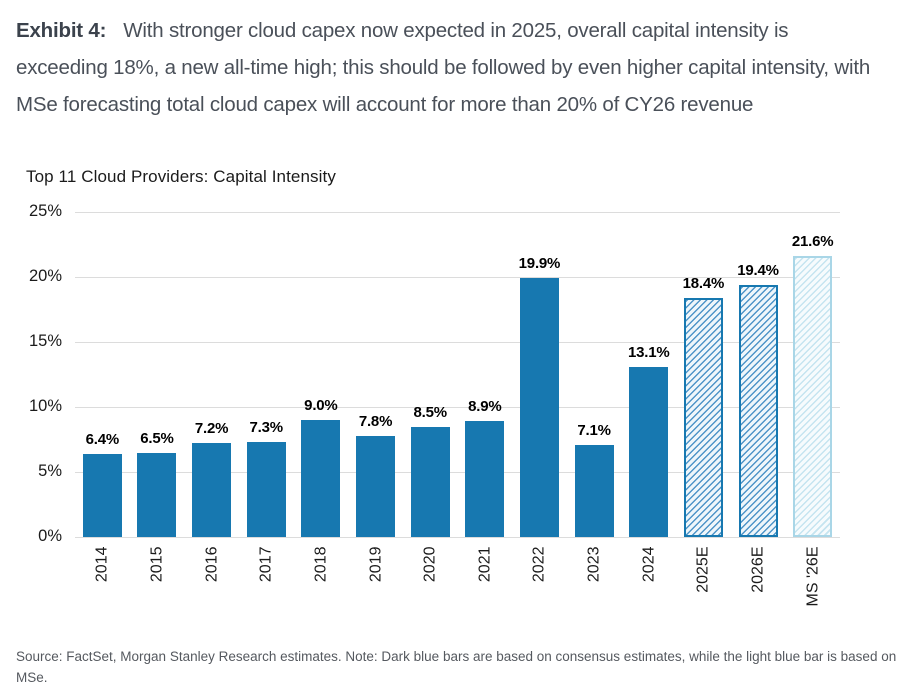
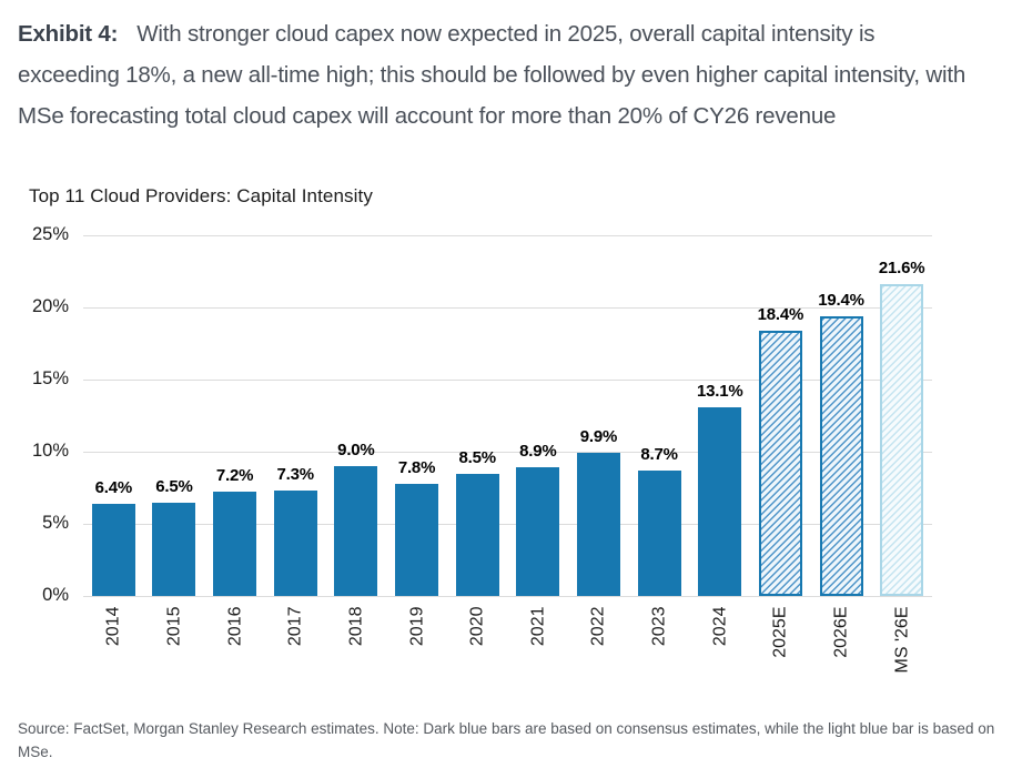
2022: 19.9% -> 9.9%
2023: 7.1% -> 8.7%
